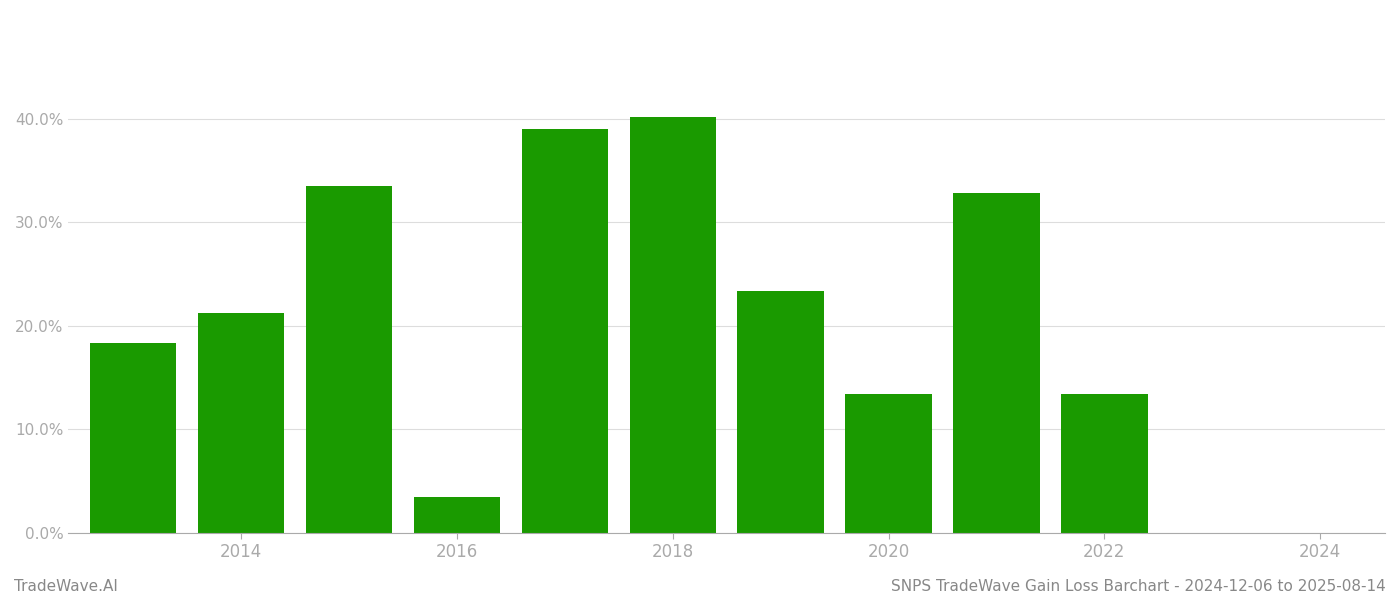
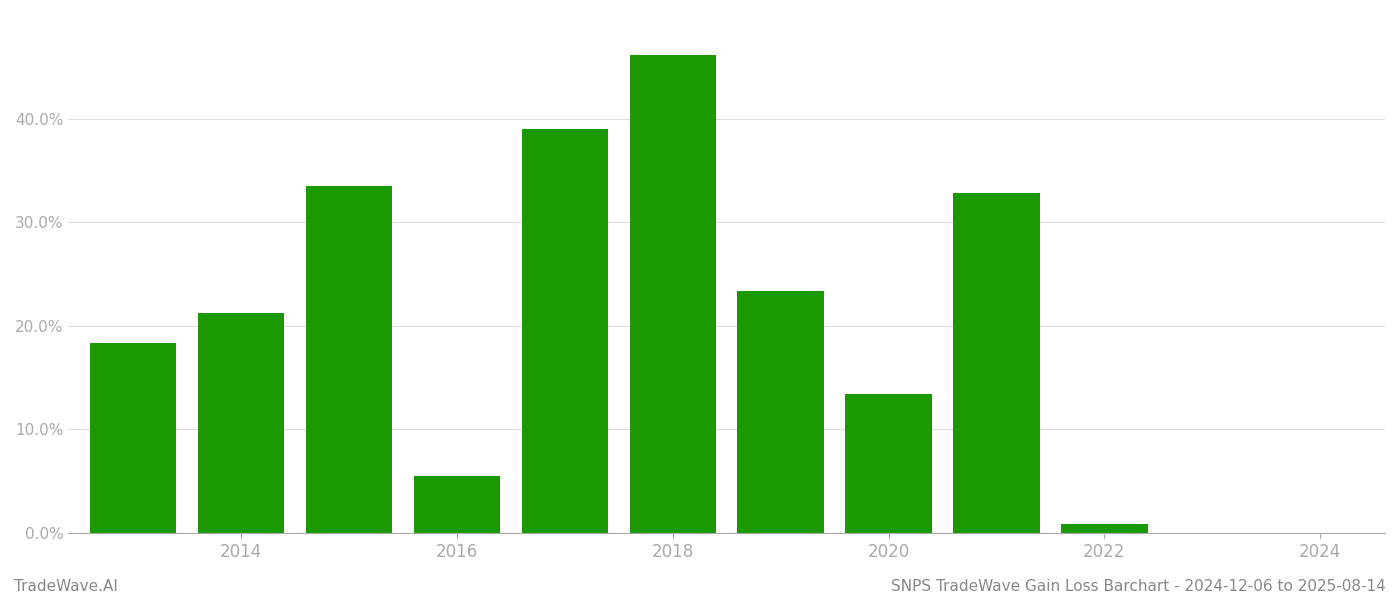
2016: 3.4% -> 5.5%
2018: 40.1% -> 46.1%
2022: 13.4% -> 0.8%
